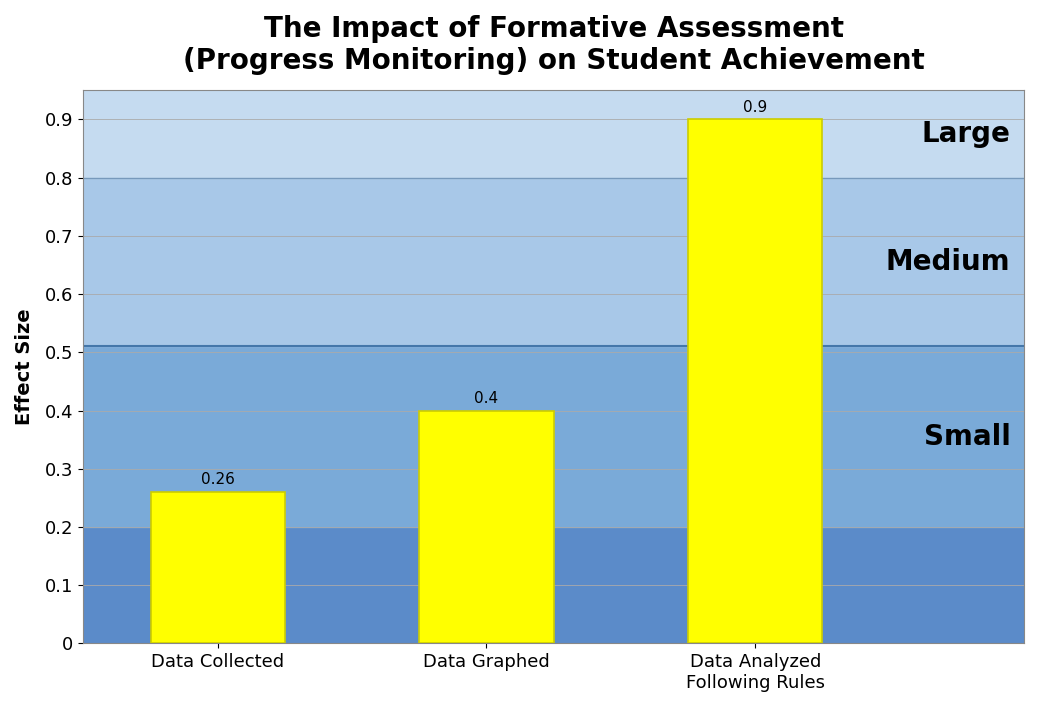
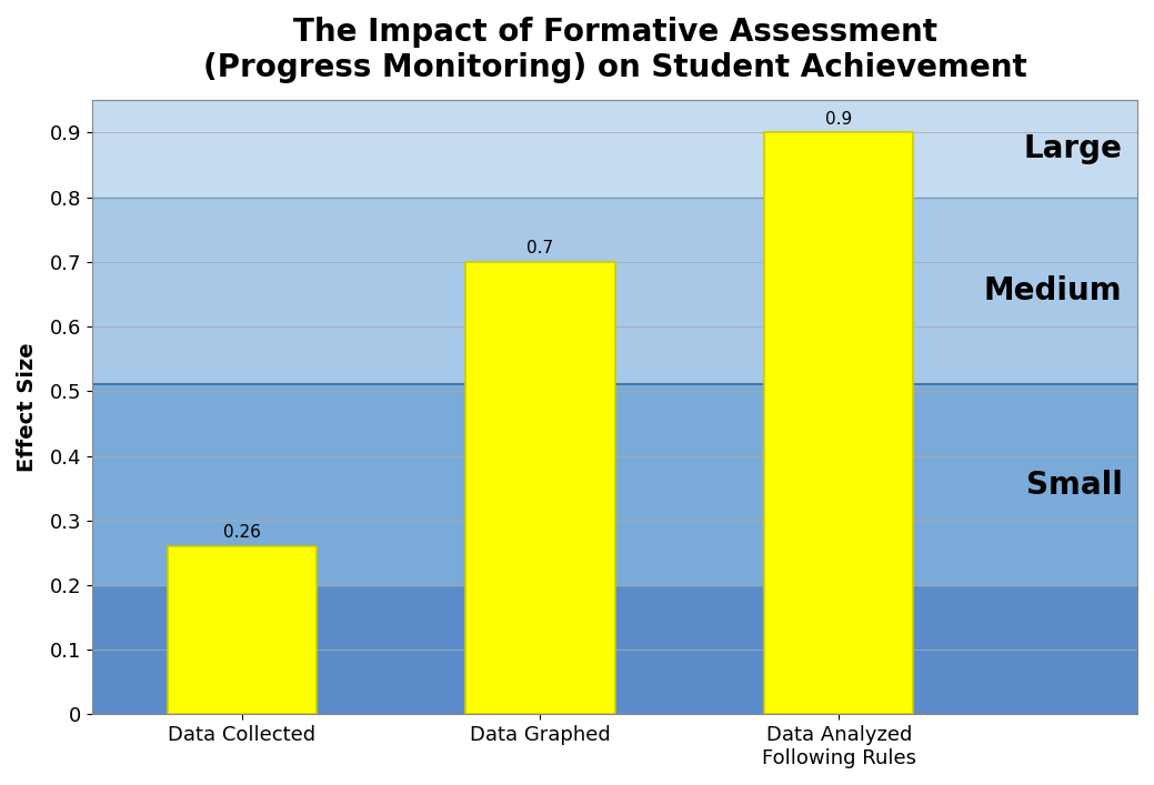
Data Graphed: 0.4 -> 0.7
